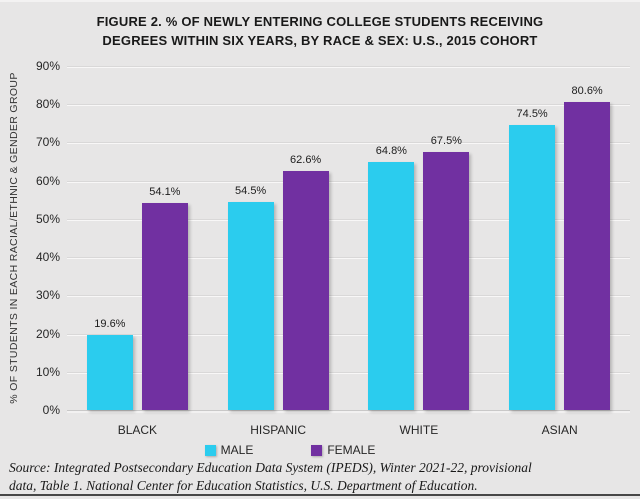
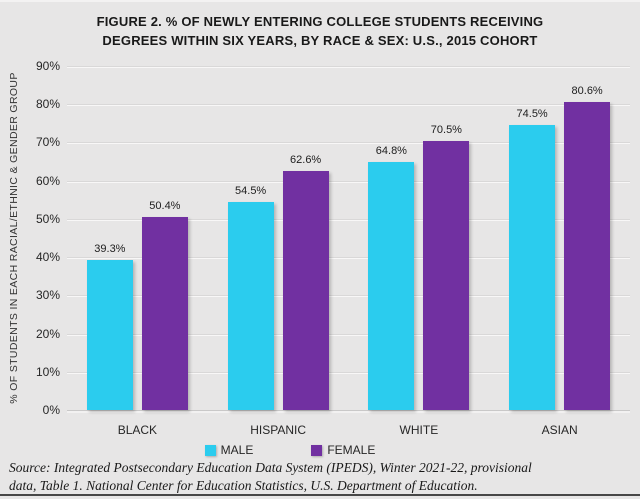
MALE/BLACK: 19.6% -> 39.3%
FEMALE/BLACK: 54.1% -> 50.4%
FEMALE/WHITE: 67.5% -> 70.5%
